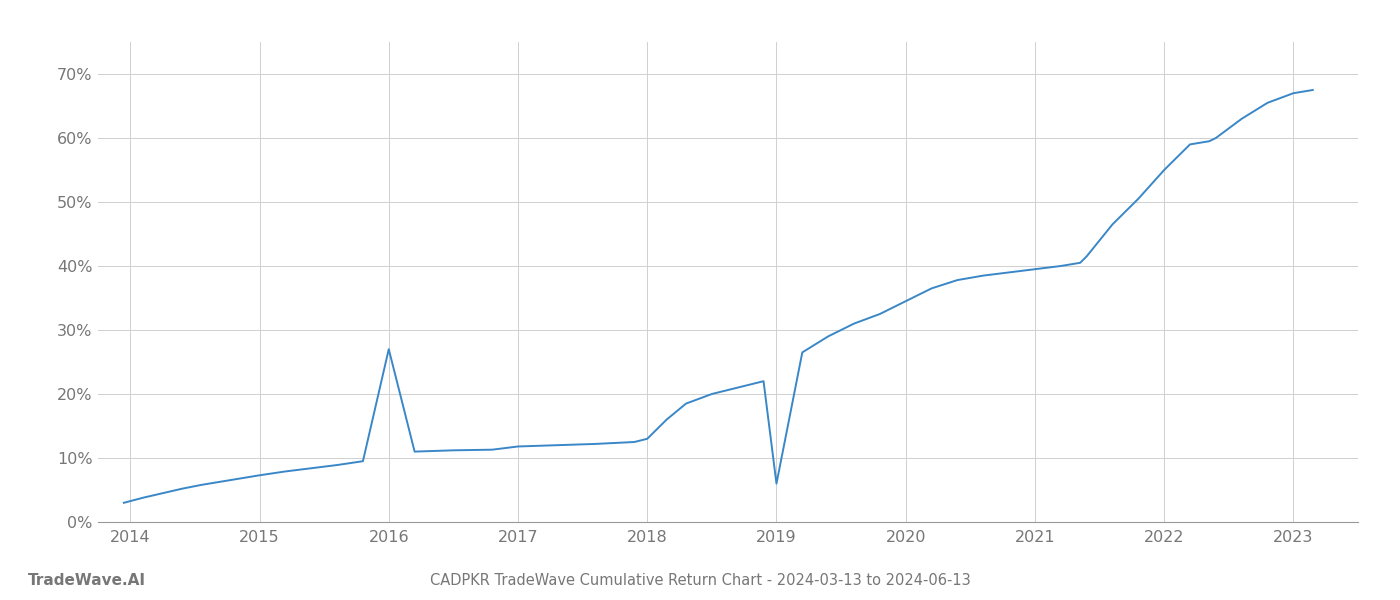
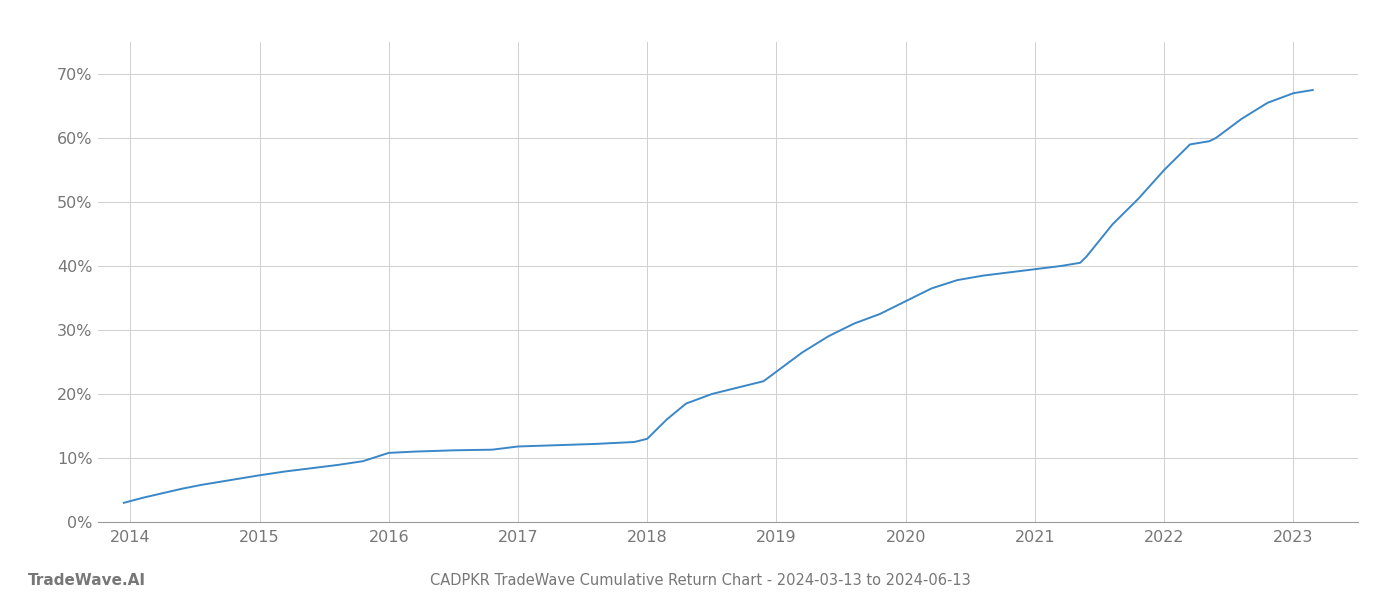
2016: 27.0% -> 10.8%
2019: 6.0% -> 23.5%
